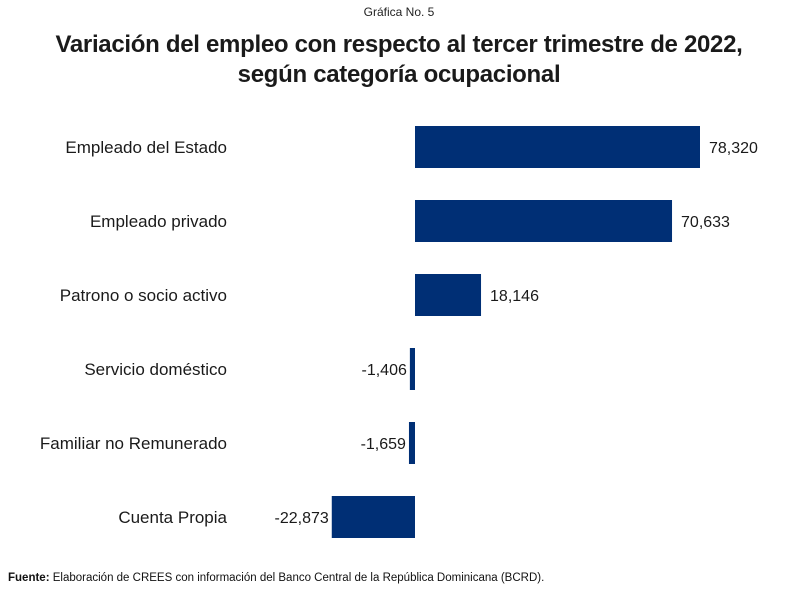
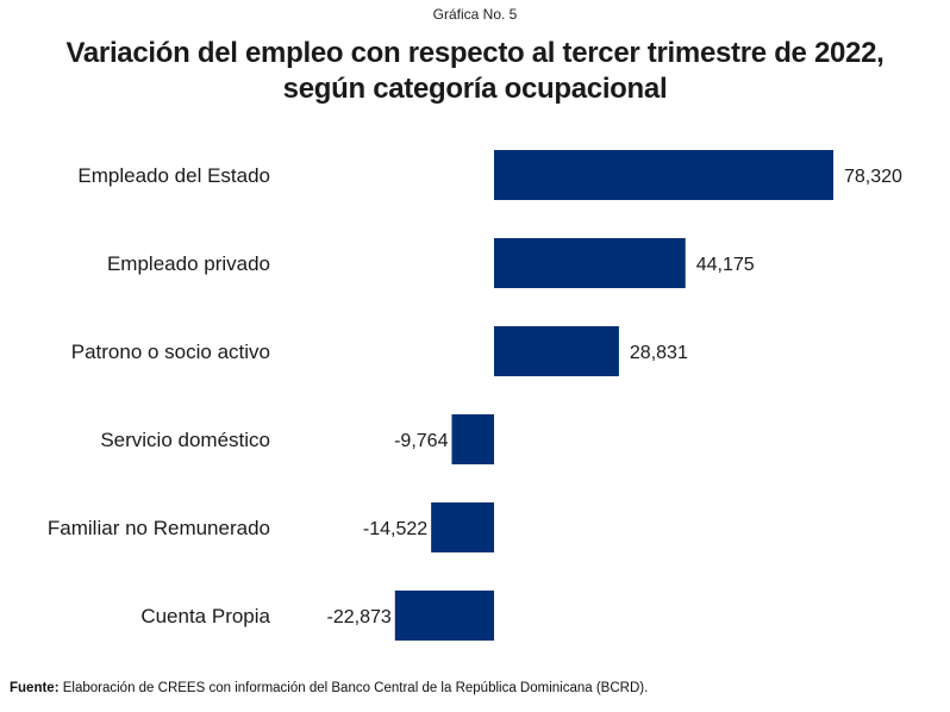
Empleado privado: 70,633 -> 44,175
Patrono o socio activo: 18,146 -> 28,831
Servicio doméstico: -1,406 -> -9,764
Familiar no Remunerado: -1,659 -> -14,522
